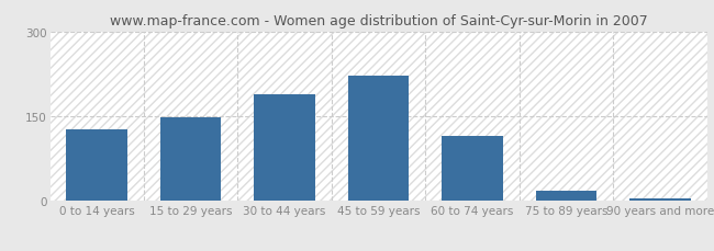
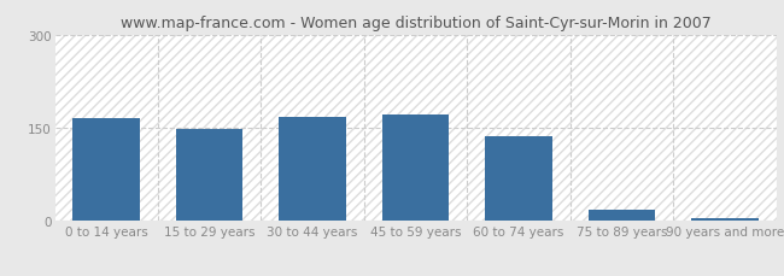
0 to 14 years: 126 -> 165
30 to 44 years: 188 -> 168
45 to 59 years: 222 -> 172
60 to 74 years: 114 -> 136
